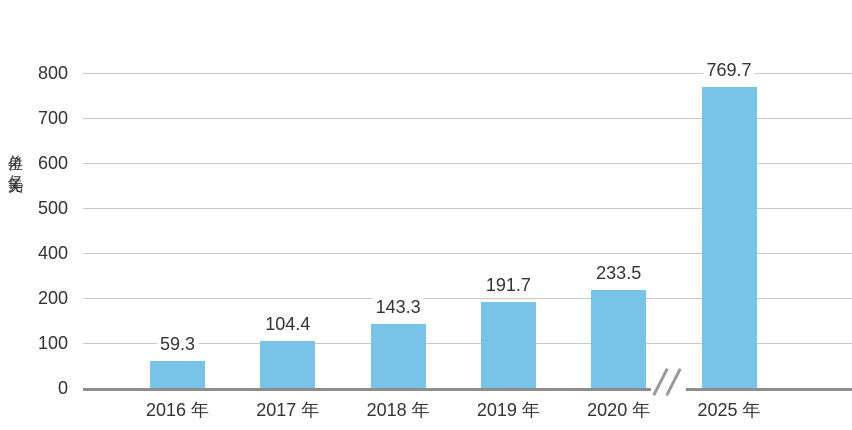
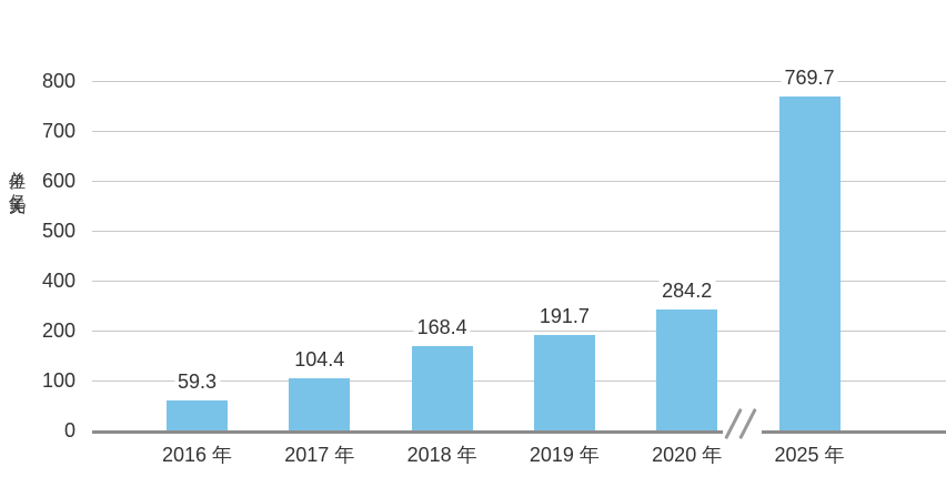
2018 年: 143.3 -> 168.4
2020 年: 233.5 -> 284.2
